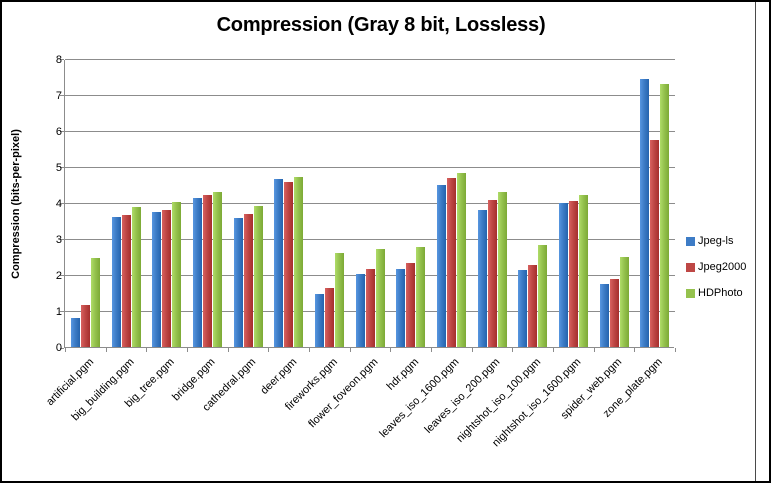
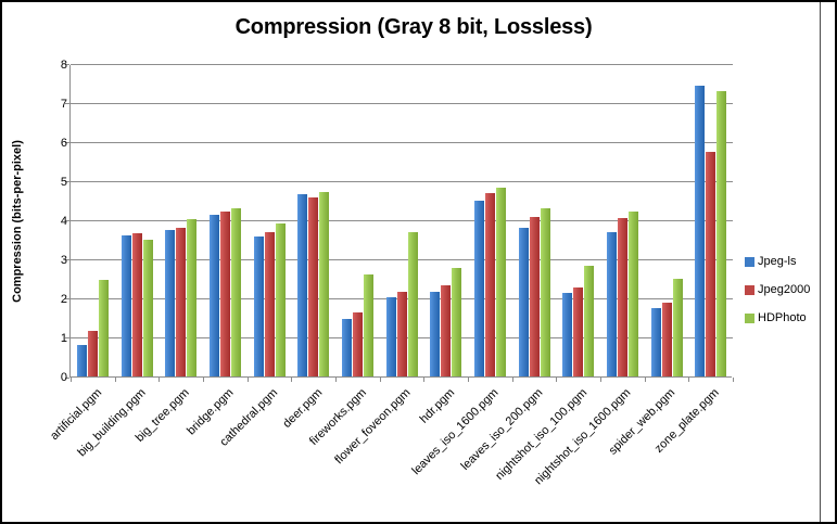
HDPhoto/big_building.pgm: 3.9 -> 3.5
HDPhoto/flower_foveon.pgm: 2.7 -> 3.7
Jpeg-ls/nightshot_iso_1600.pgm: 4.0 -> 3.7
